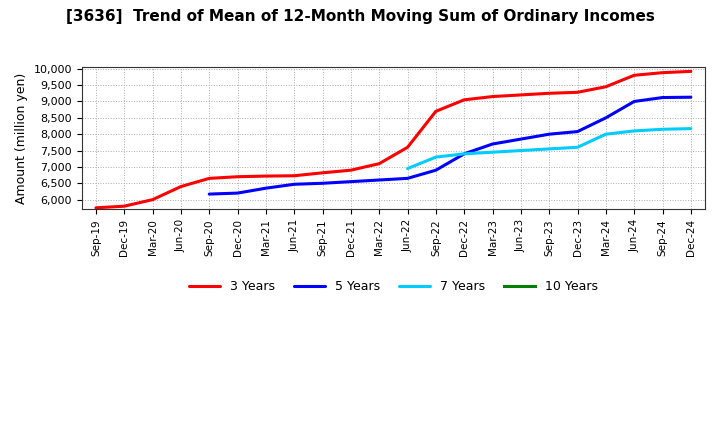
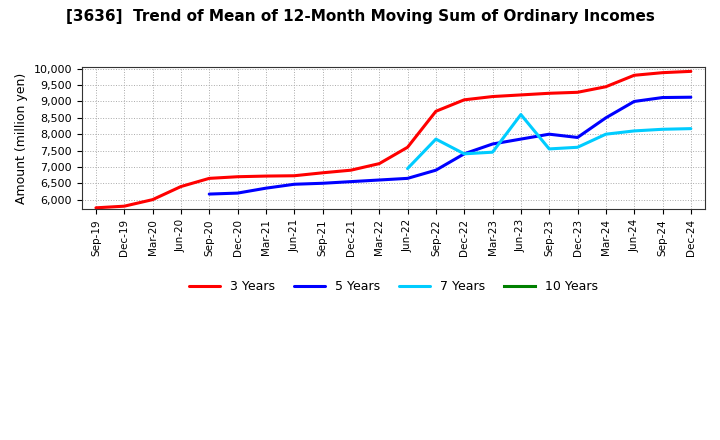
7 Years/Sep-22: 7,300 -> 7,850
7 Years/Jun-23: 7,500 -> 8,600
5 Years/Dec-23: 8,080 -> 7,900
